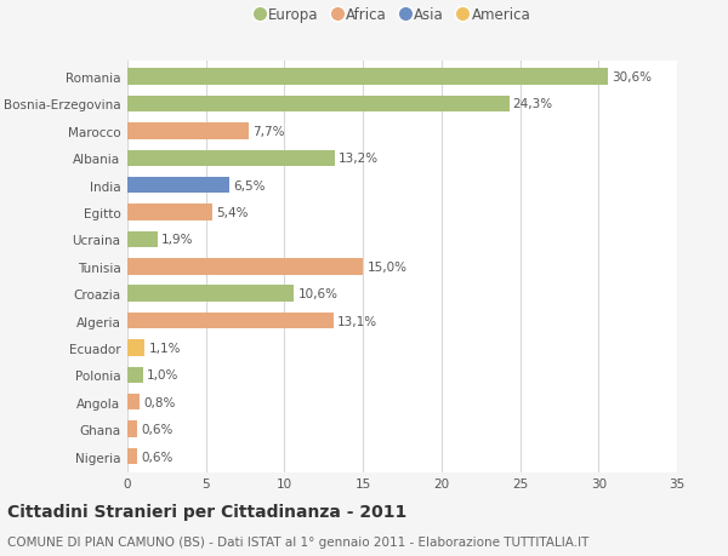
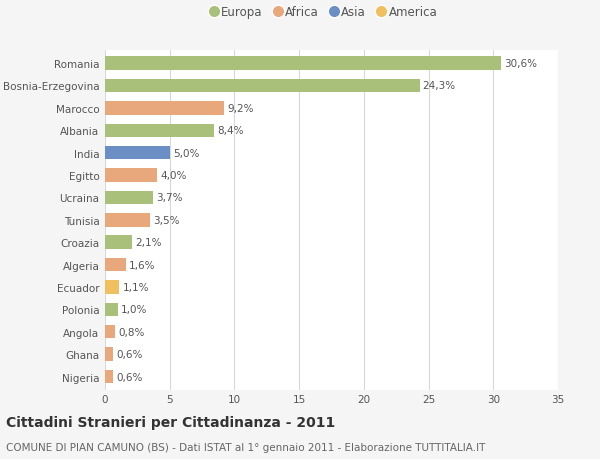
Marocco: 7,7% -> 9,2%
Albania: 13,2% -> 8,4%
India: 6,5% -> 5,0%
Egitto: 5,4% -> 4,0%
Ucraina: 1,9% -> 3,7%
Tunisia: 15,0% -> 3,5%
Croazia: 10,6% -> 2,1%
Algeria: 13,1% -> 1,6%
